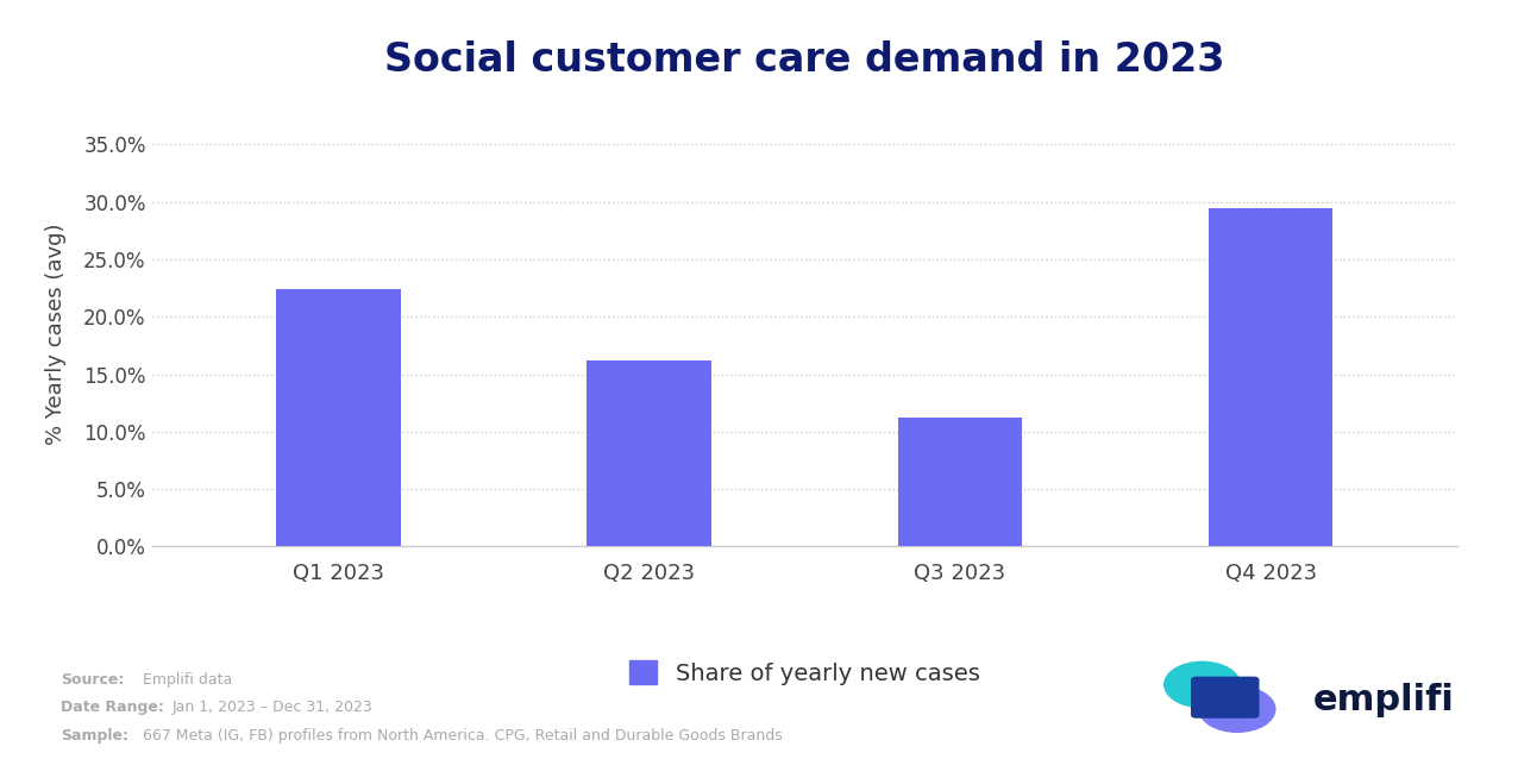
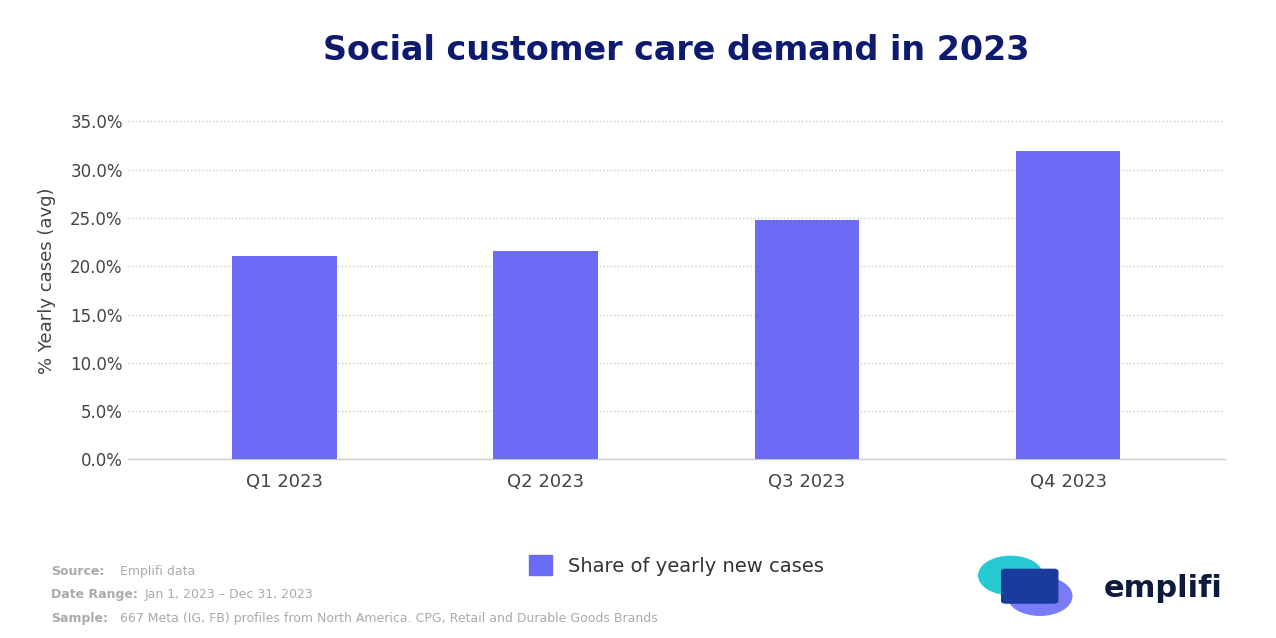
Q1 2023: 22.4% -> 21.1%
Q2 2023: 16.2% -> 21.6%
Q3 2023: 11.2% -> 24.8%
Q4 2023: 29.4% -> 31.9%
